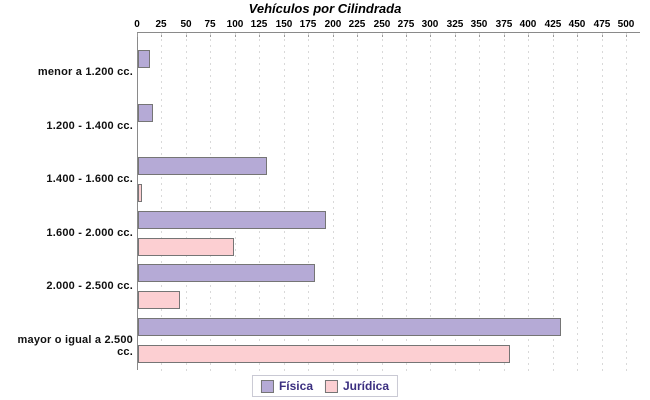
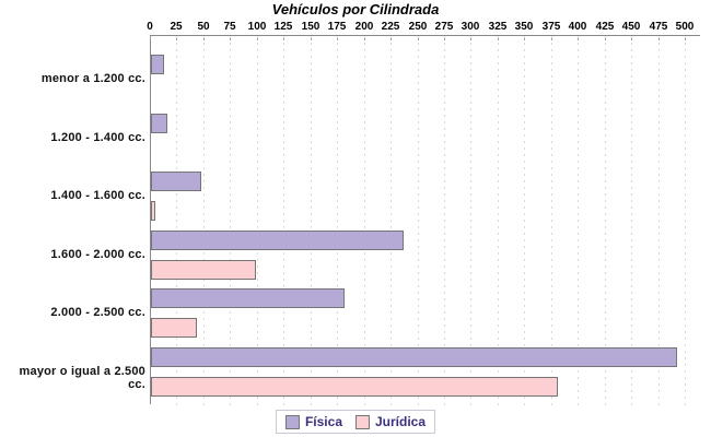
Física/1.400 - 1.600 cc.: 130 -> 40
Física/1.600 - 2.000 cc.: 190 -> 230
Física/mayor o igual a 2.500 cc.: 430 -> 490
